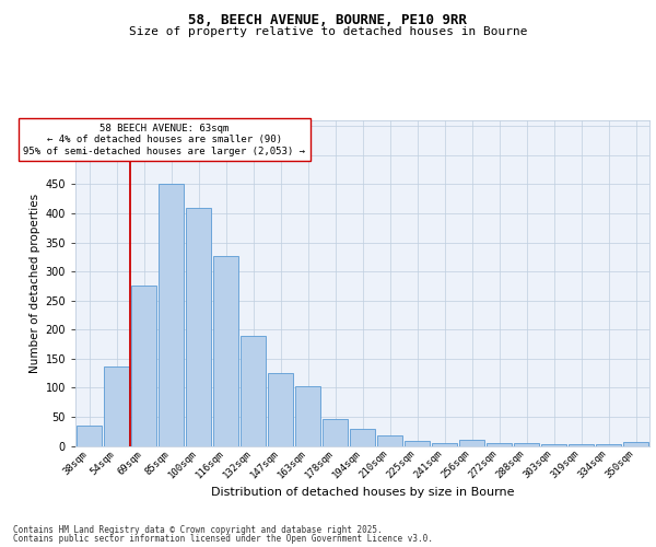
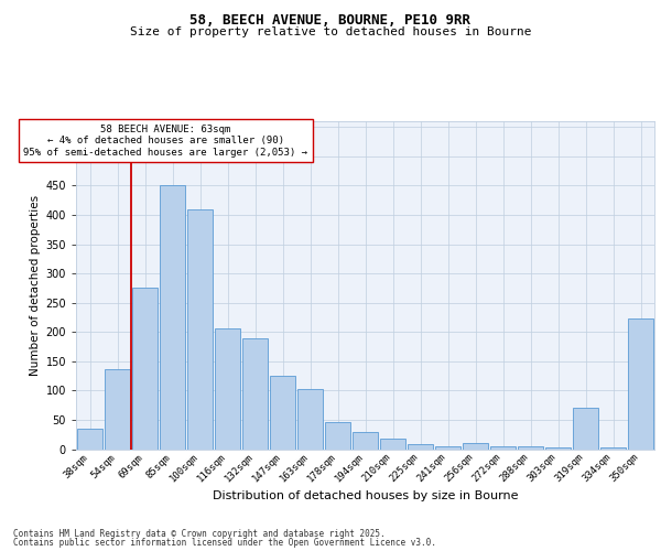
116sqm: 327 -> 206
319sqm: 2 -> 70
350sqm: 6 -> 224
